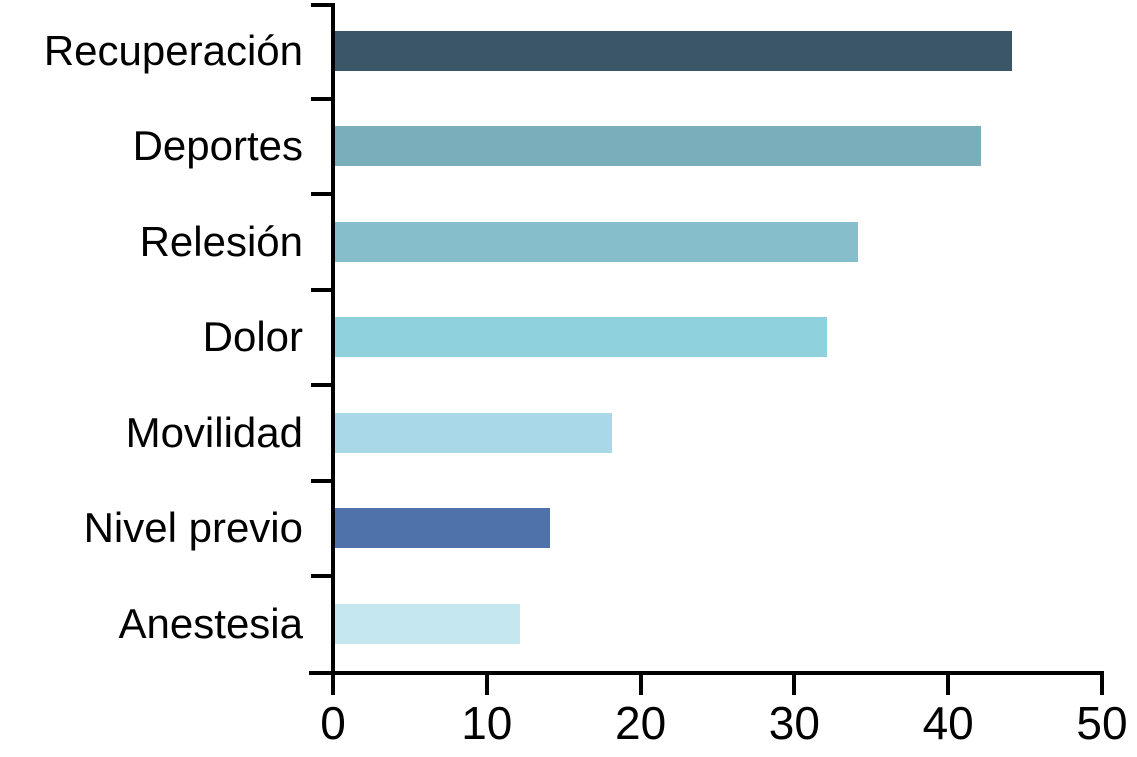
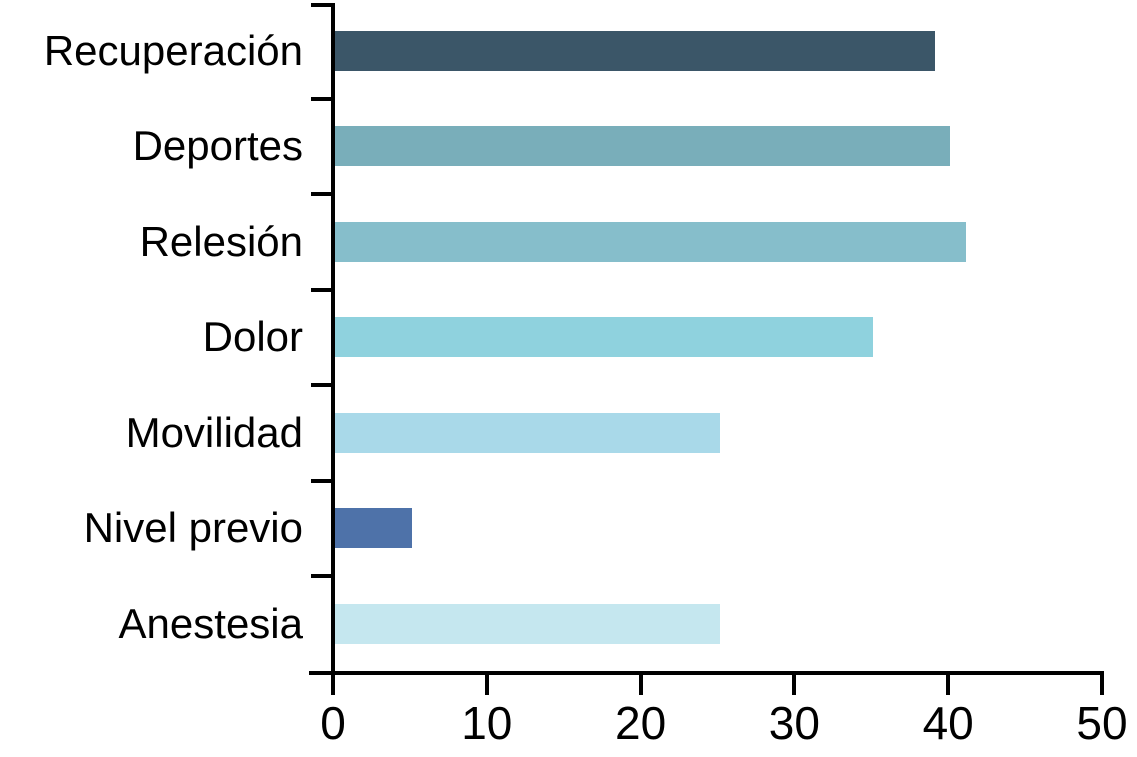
Recuperación: 44 -> 39
Deportes: 42 -> 40
Relesión: 34 -> 41
Dolor: 32 -> 35
Movilidad: 18 -> 25
Nivel previo: 14 -> 5
Anestesia: 12 -> 25
